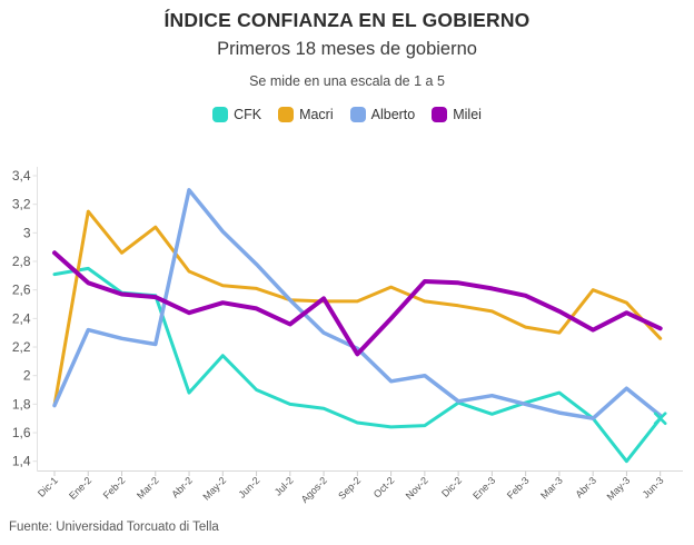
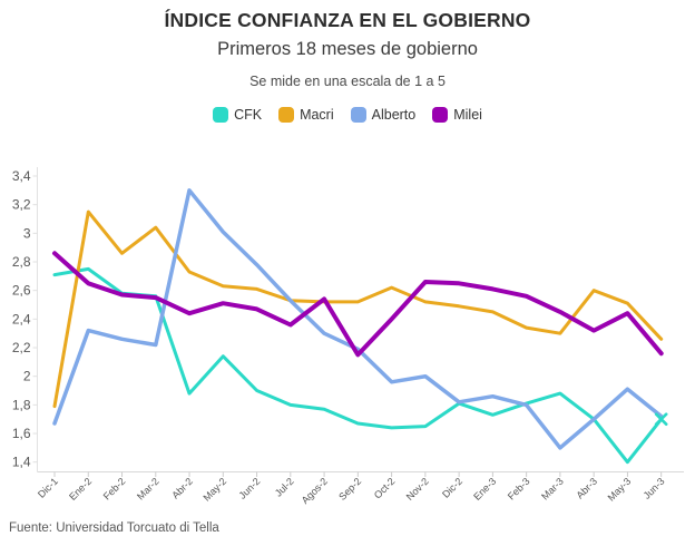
Alberto/Dic-1: 1,79 -> 1,67
Alberto/Mar-3: 1,74 -> 1,50
Milei/Jun-3: 2,33 -> 2,16
